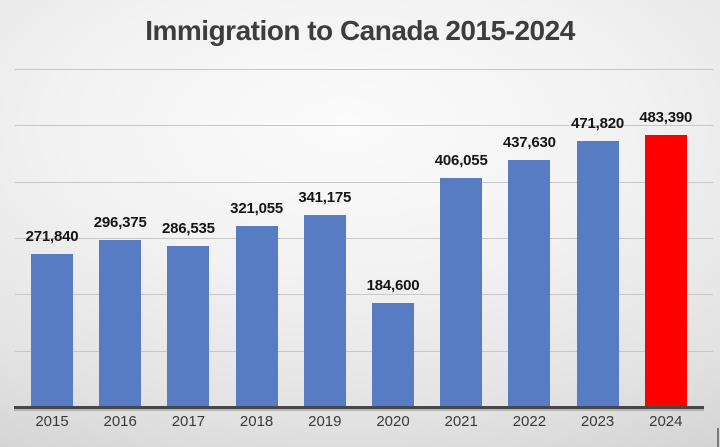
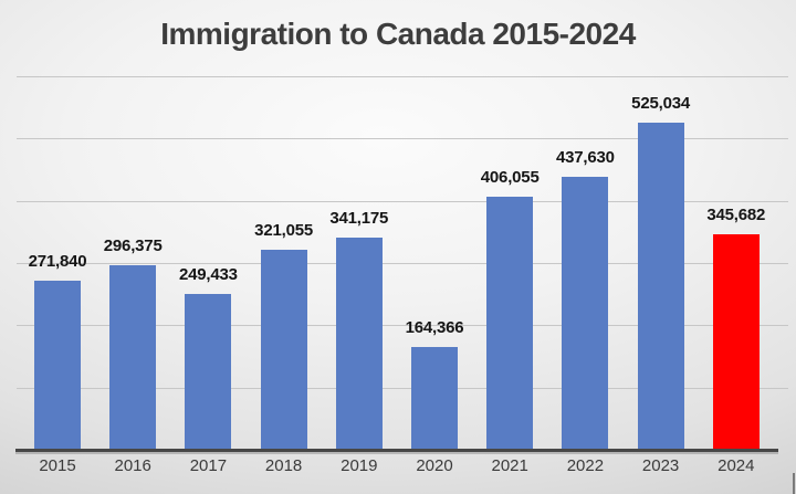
2017: 286,535 -> 249,433
2020: 184,600 -> 164,366
2023: 471,820 -> 525,034
2024: 483,390 -> 345,682
